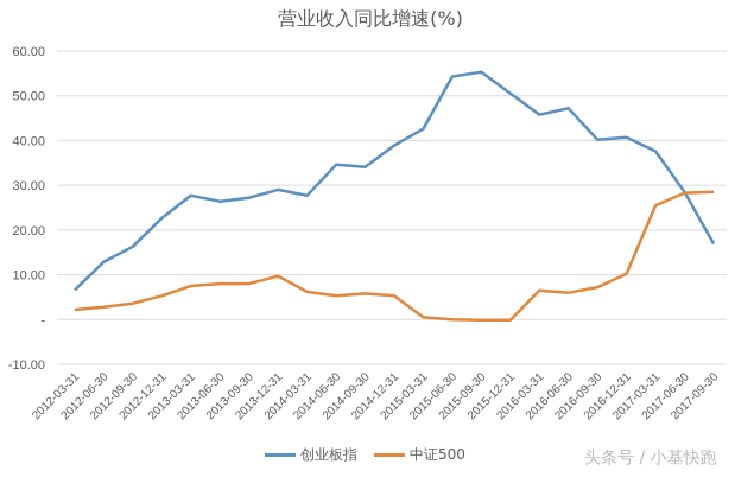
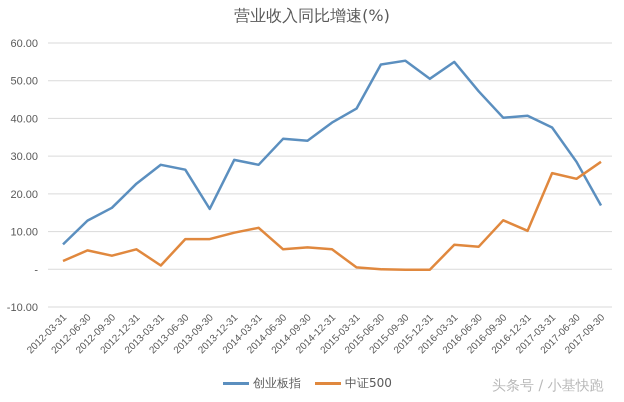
中证500/2012-06-30: 3 -> 5
中证500/2013-03-31: 8 -> 1
创业板指/2013-09-30: 27 -> 16
中证500/2014-03-31: 6 -> 11
创业板指/2016-03-31: 46 -> 55
中证500/2016-09-30: 7 -> 13
中证500/2017-06-30: 28 -> 24
